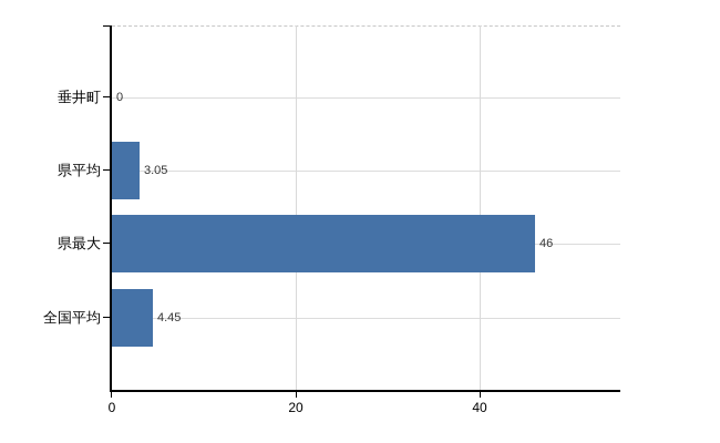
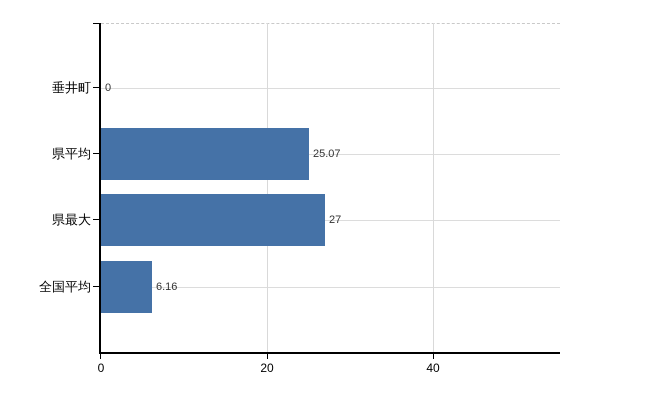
県平均: 3.05 -> 25.07
県最大: 46 -> 27
全国平均: 4.45 -> 6.16
